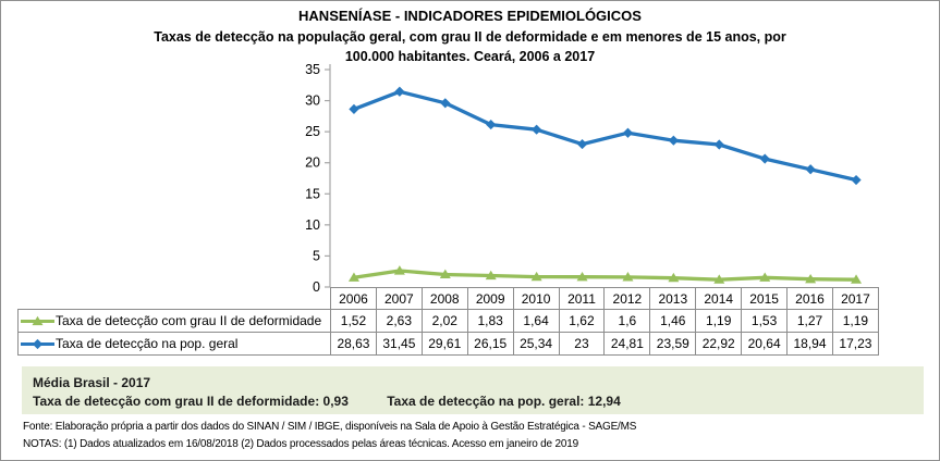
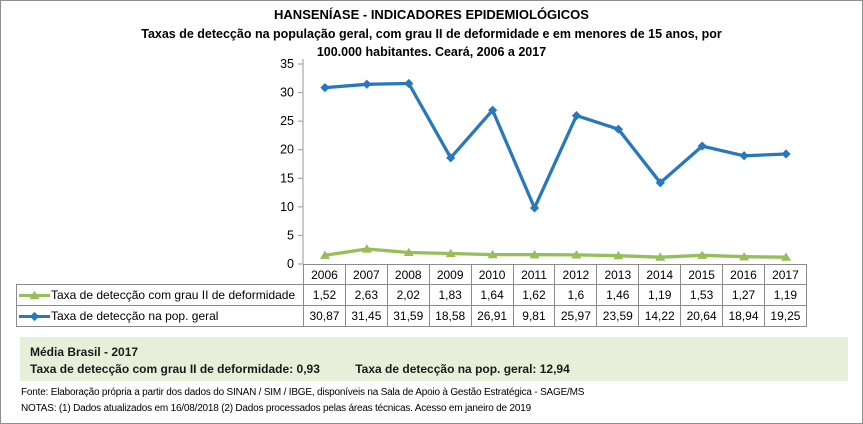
Taxa de detecção na pop. geral/2006: 28,63 -> 30,87
Taxa de detecção na pop. geral/2008: 29,61 -> 31,59
Taxa de detecção na pop. geral/2009: 26,15 -> 18,58
Taxa de detecção na pop. geral/2010: 25,34 -> 26,91
Taxa de detecção na pop. geral/2011: 23 -> 9,81
Taxa de detecção na pop. geral/2012: 24,81 -> 25,97
Taxa de detecção na pop. geral/2014: 22,92 -> 14,22
Taxa de detecção na pop. geral/2017: 17,23 -> 19,25
